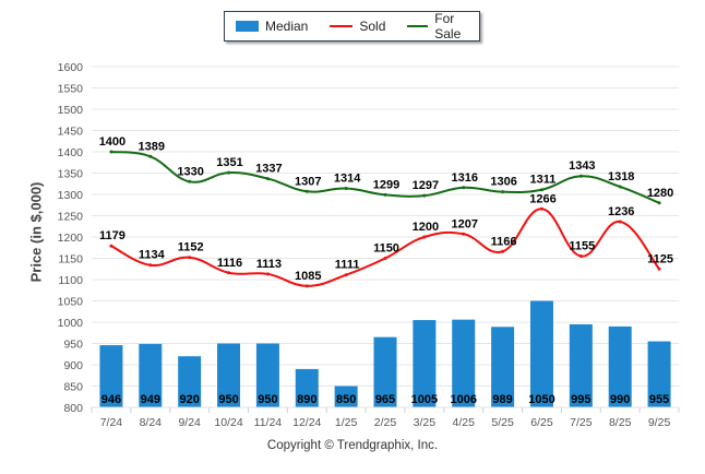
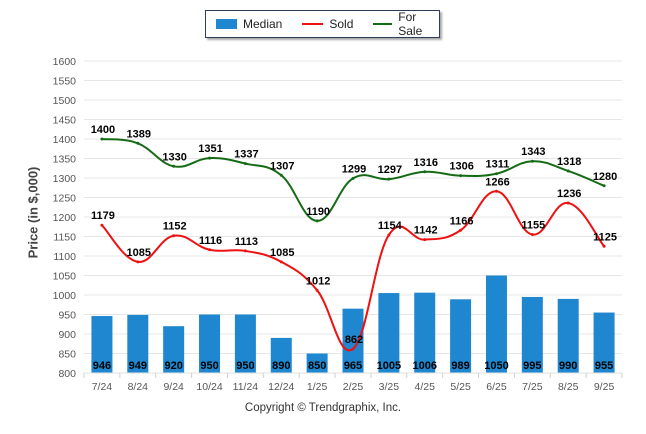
Sold/8/24: 1134 -> 1085
Sold/1/25: 1111 -> 1012
For Sale/1/25: 1314 -> 1190
Sold/2/25: 1150 -> 862
Sold/3/25: 1200 -> 1154
Sold/4/25: 1207 -> 1142
